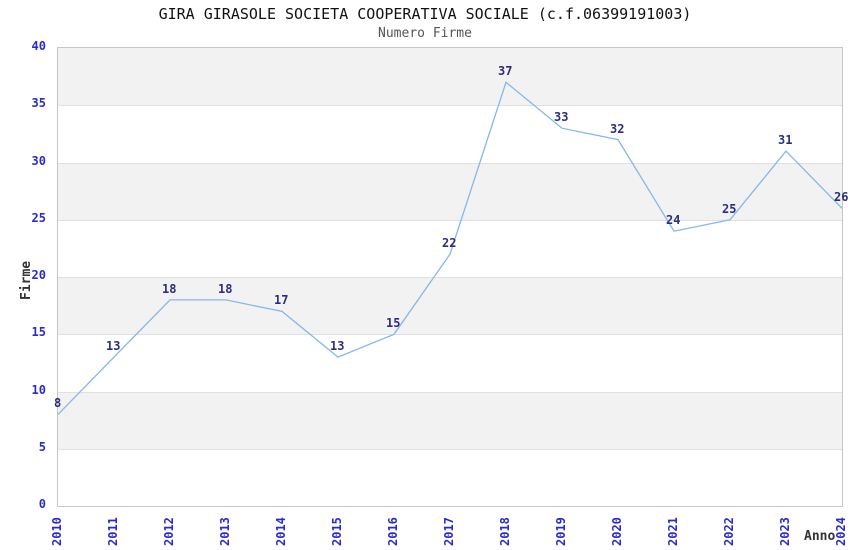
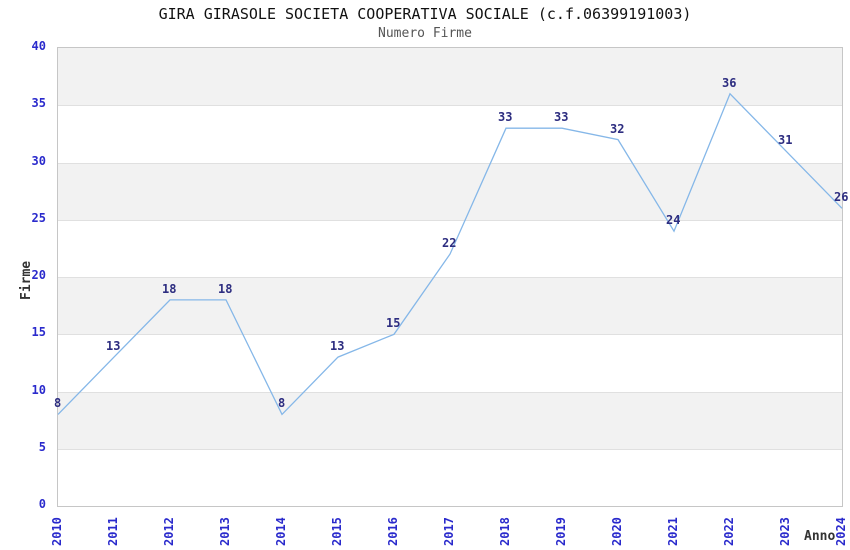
2014: 17 -> 8
2018: 37 -> 33
2022: 25 -> 36
